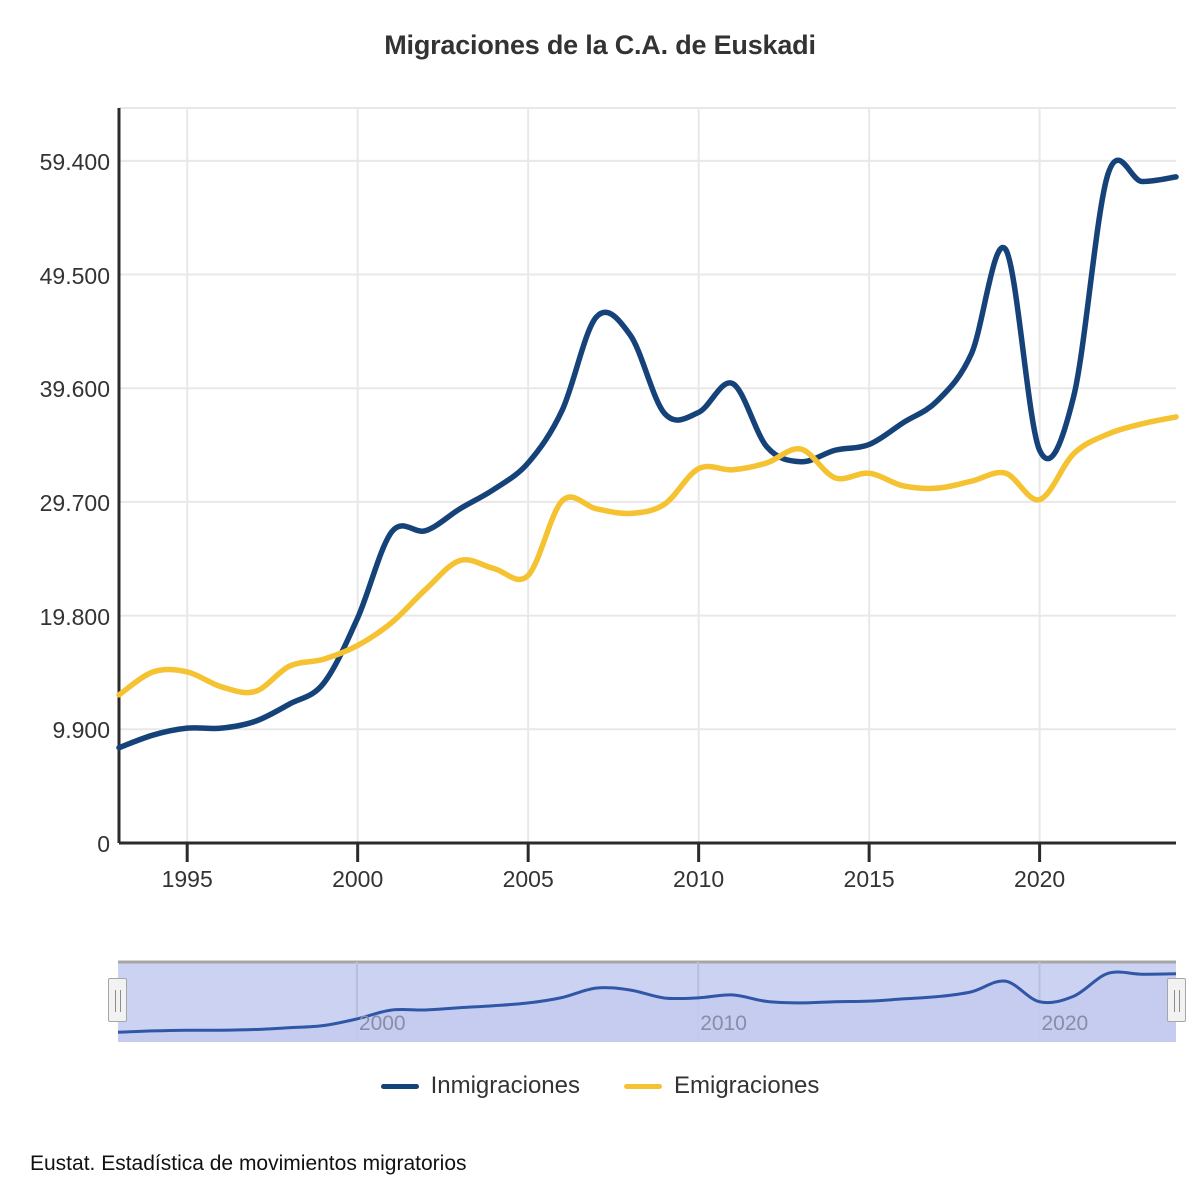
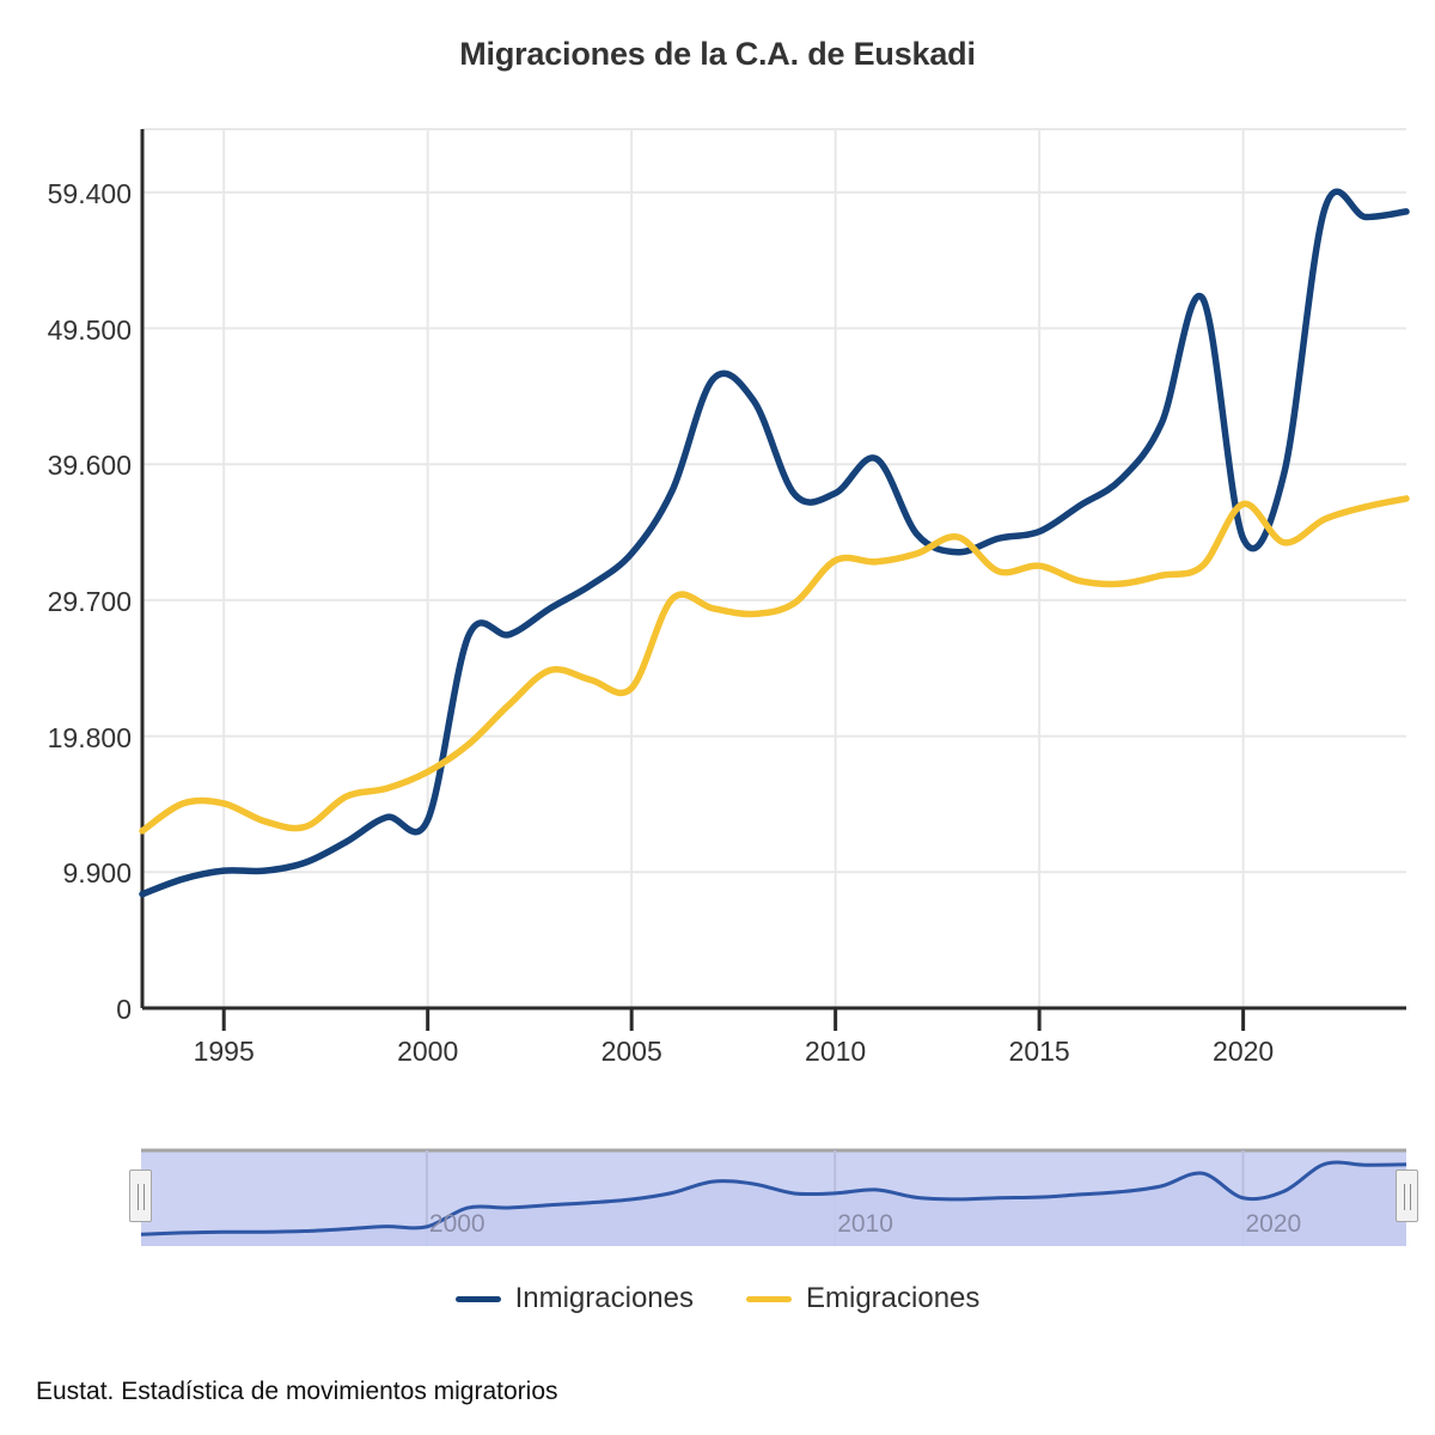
Inmigraciones/2000: 19600 -> 13700
Emigraciones/2020: 29900 -> 36700
